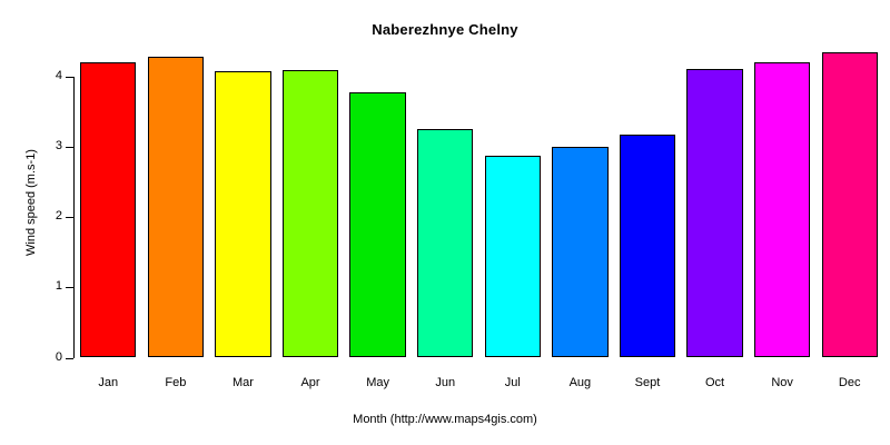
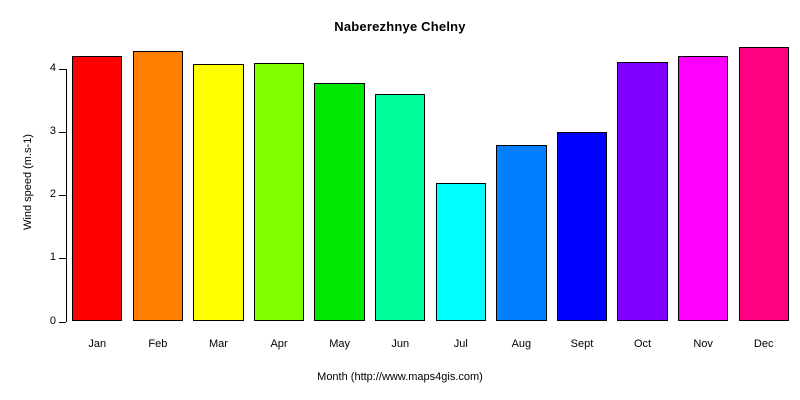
Jun: 3.3 -> 3.6
Jul: 2.9 -> 2.2
Aug: 3.0 -> 2.8
Sept: 3.2 -> 3.0
